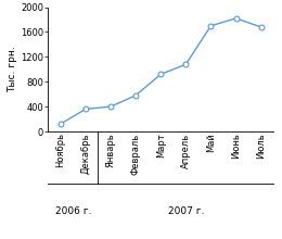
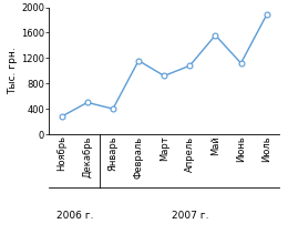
Ноябрь: 120 -> 280
Декабрь: 360 -> 500
Февраль: 580 -> 1160
Май: 1700 -> 1560
Июнь: 1820 -> 1120
Июль: 1680 -> 1880
